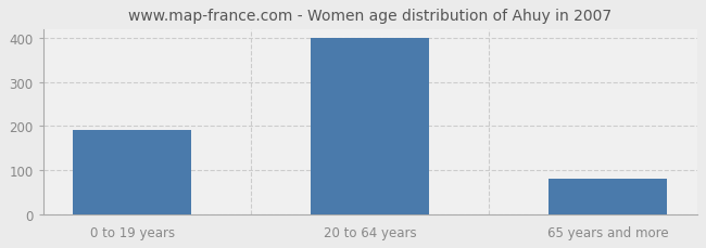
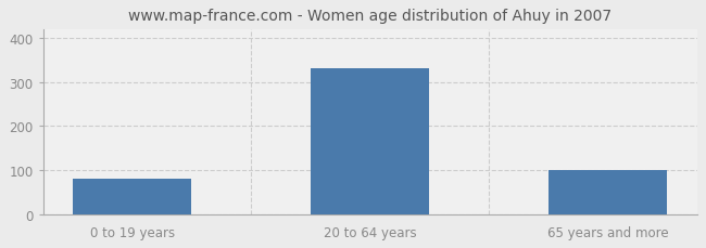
0 to 19 years: 190 -> 80
20 to 64 years: 400 -> 330
65 years and more: 80 -> 100
